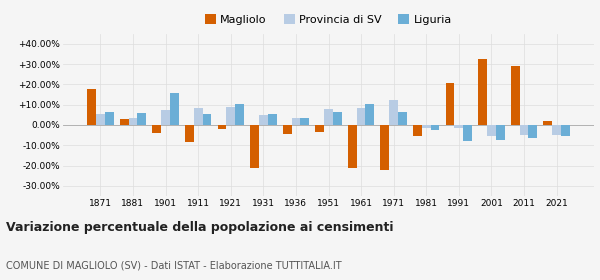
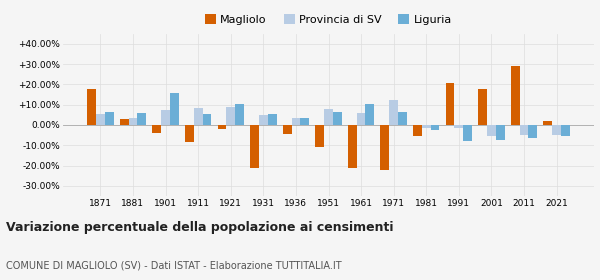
Magliolo/1951: -3.5% -> -11.0%
Provincia di SV/1961: 8.5% -> 6.0%
Magliolo/2001: 32.5% -> 17.5%
